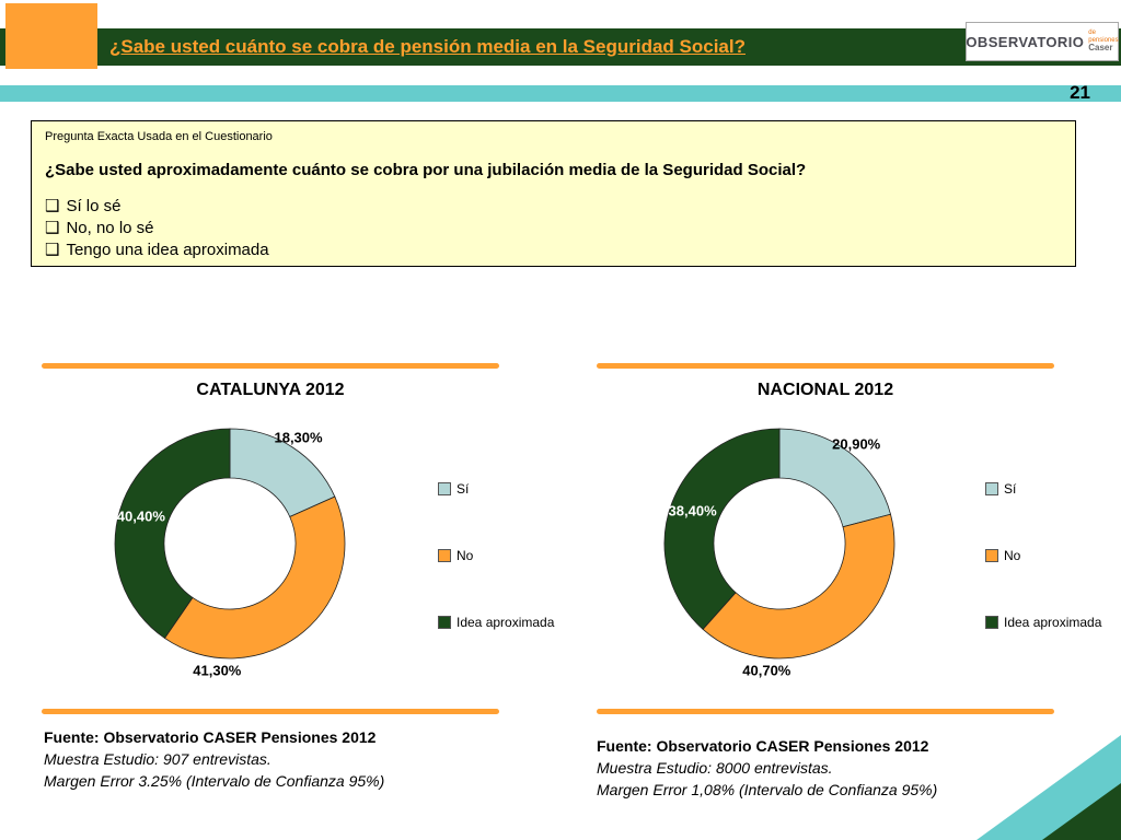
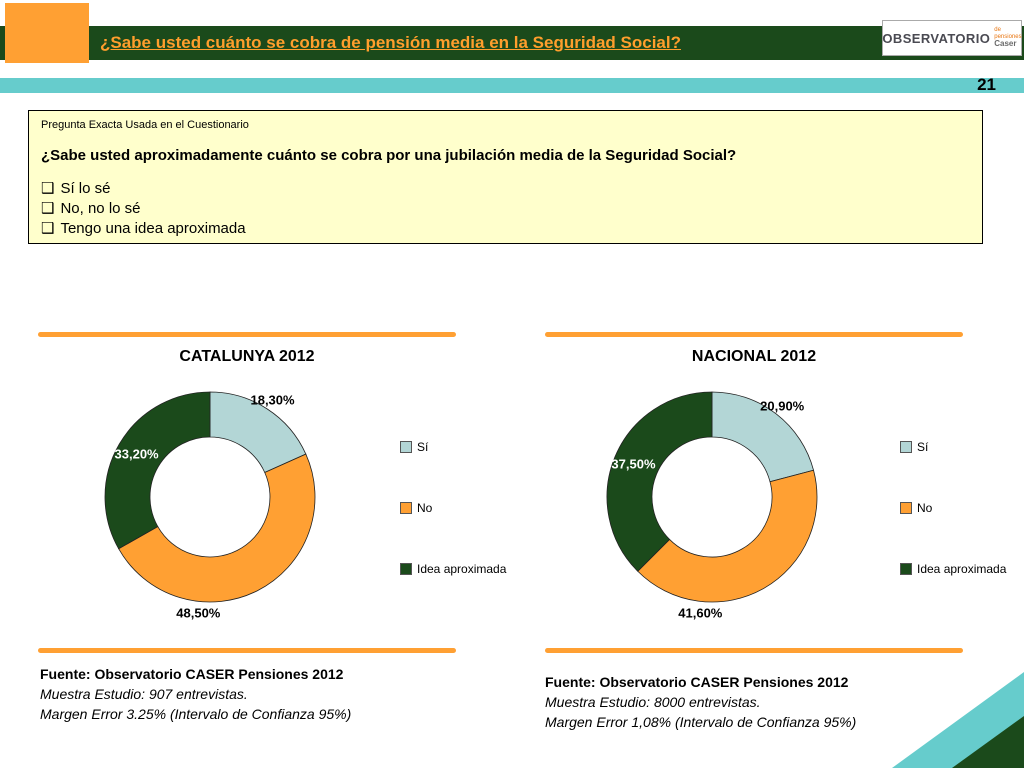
CATALUNYA 2012/No: 41,30% -> 48,50%
CATALUNYA 2012/Idea aproximada: 40,40% -> 33,20%
NACIONAL 2012/No: 40,70% -> 41,60%
NACIONAL 2012/Idea aproximada: 38,40% -> 37,50%
